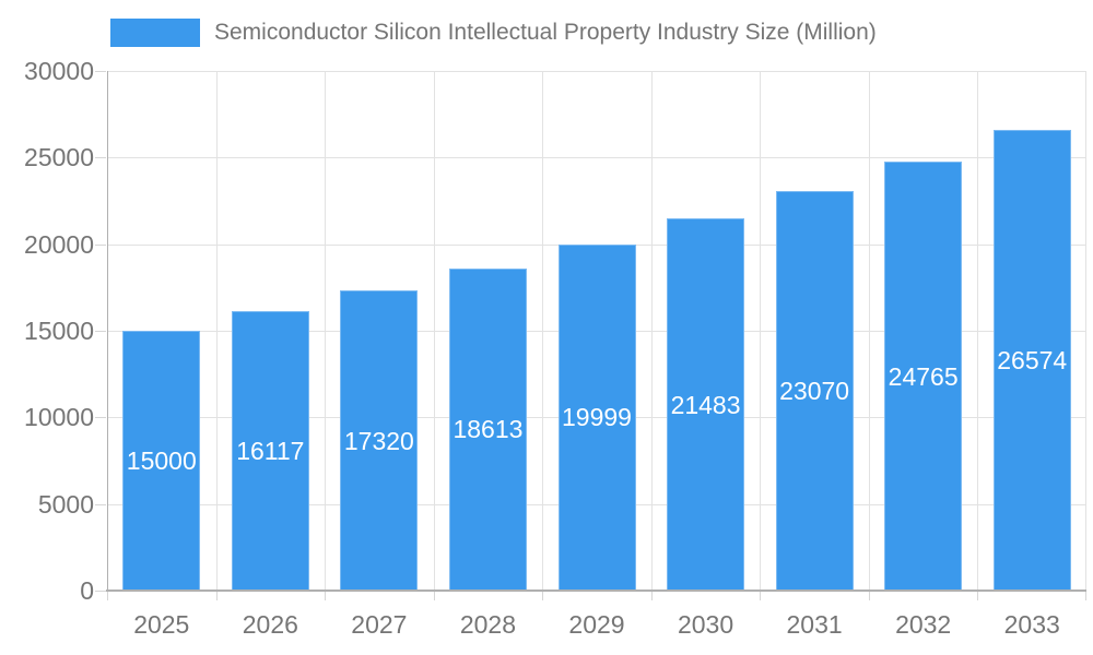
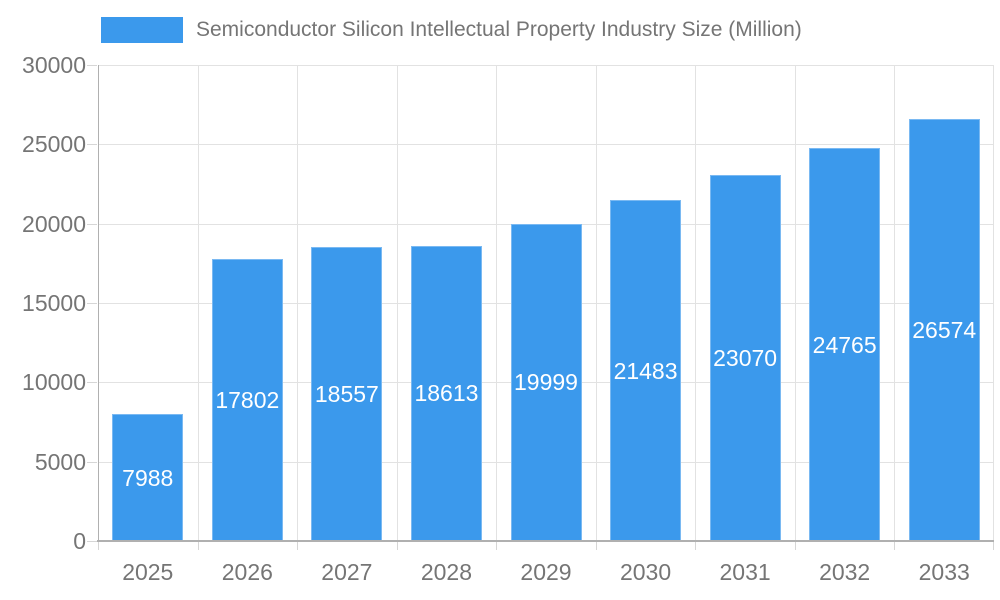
2025: 15000 -> 7988
2026: 16117 -> 17802
2027: 17320 -> 18557
